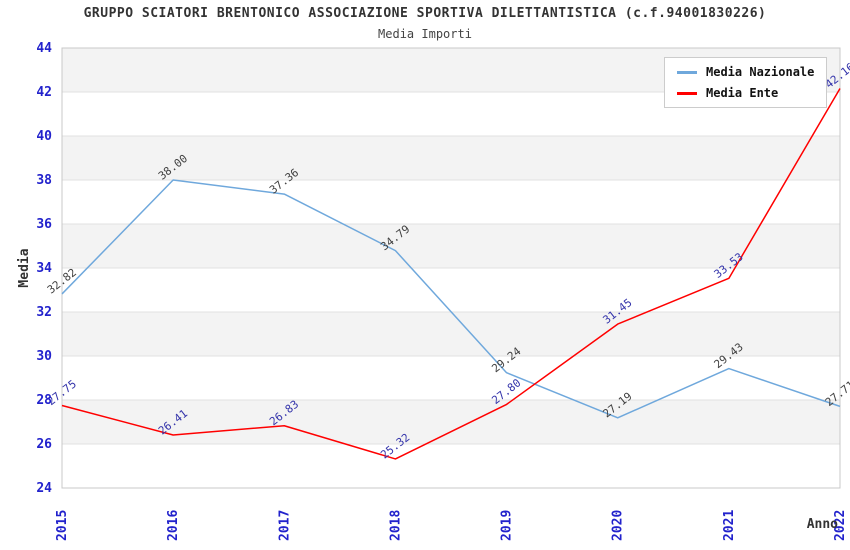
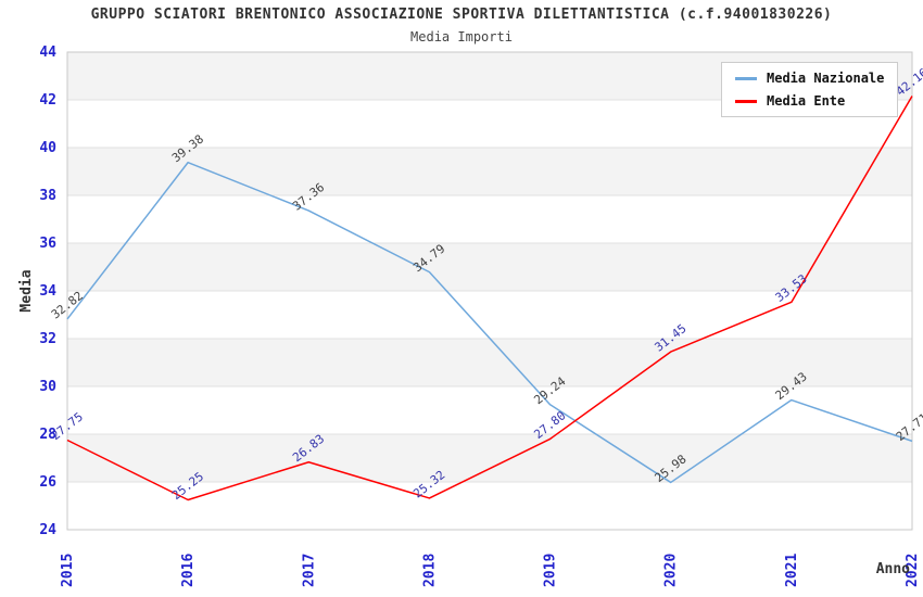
Media Nazionale/2016: 38.00 -> 39.38
Media Ente/2016: 26.41 -> 25.25
Media Nazionale/2020: 27.19 -> 25.98
